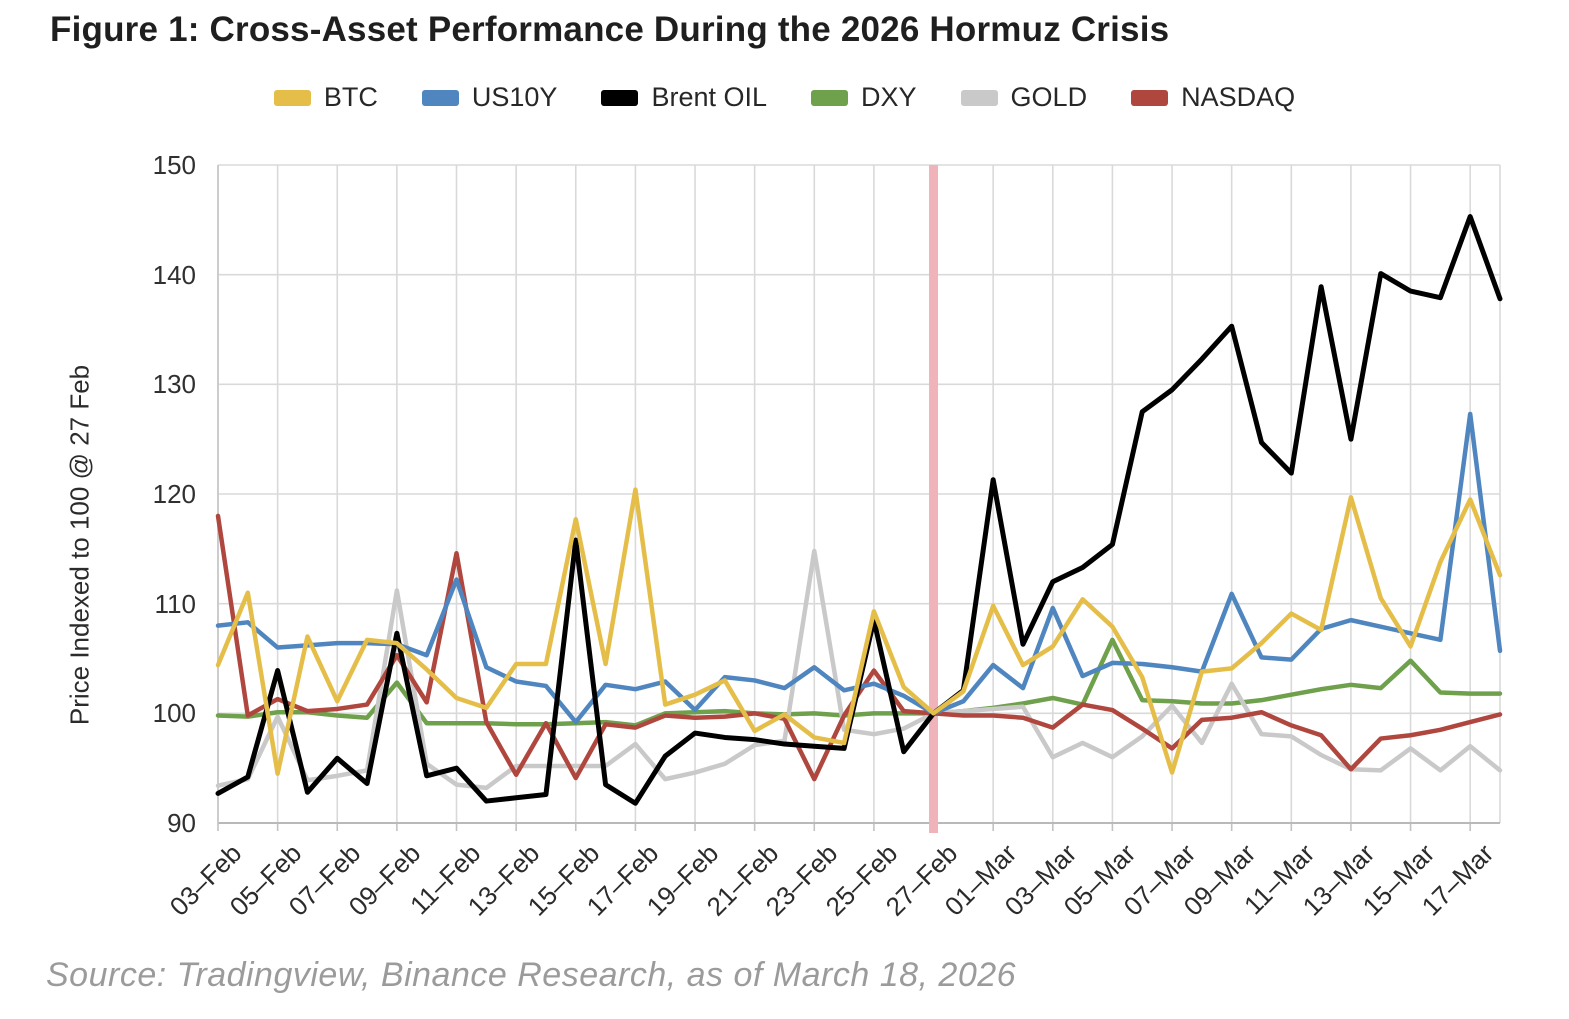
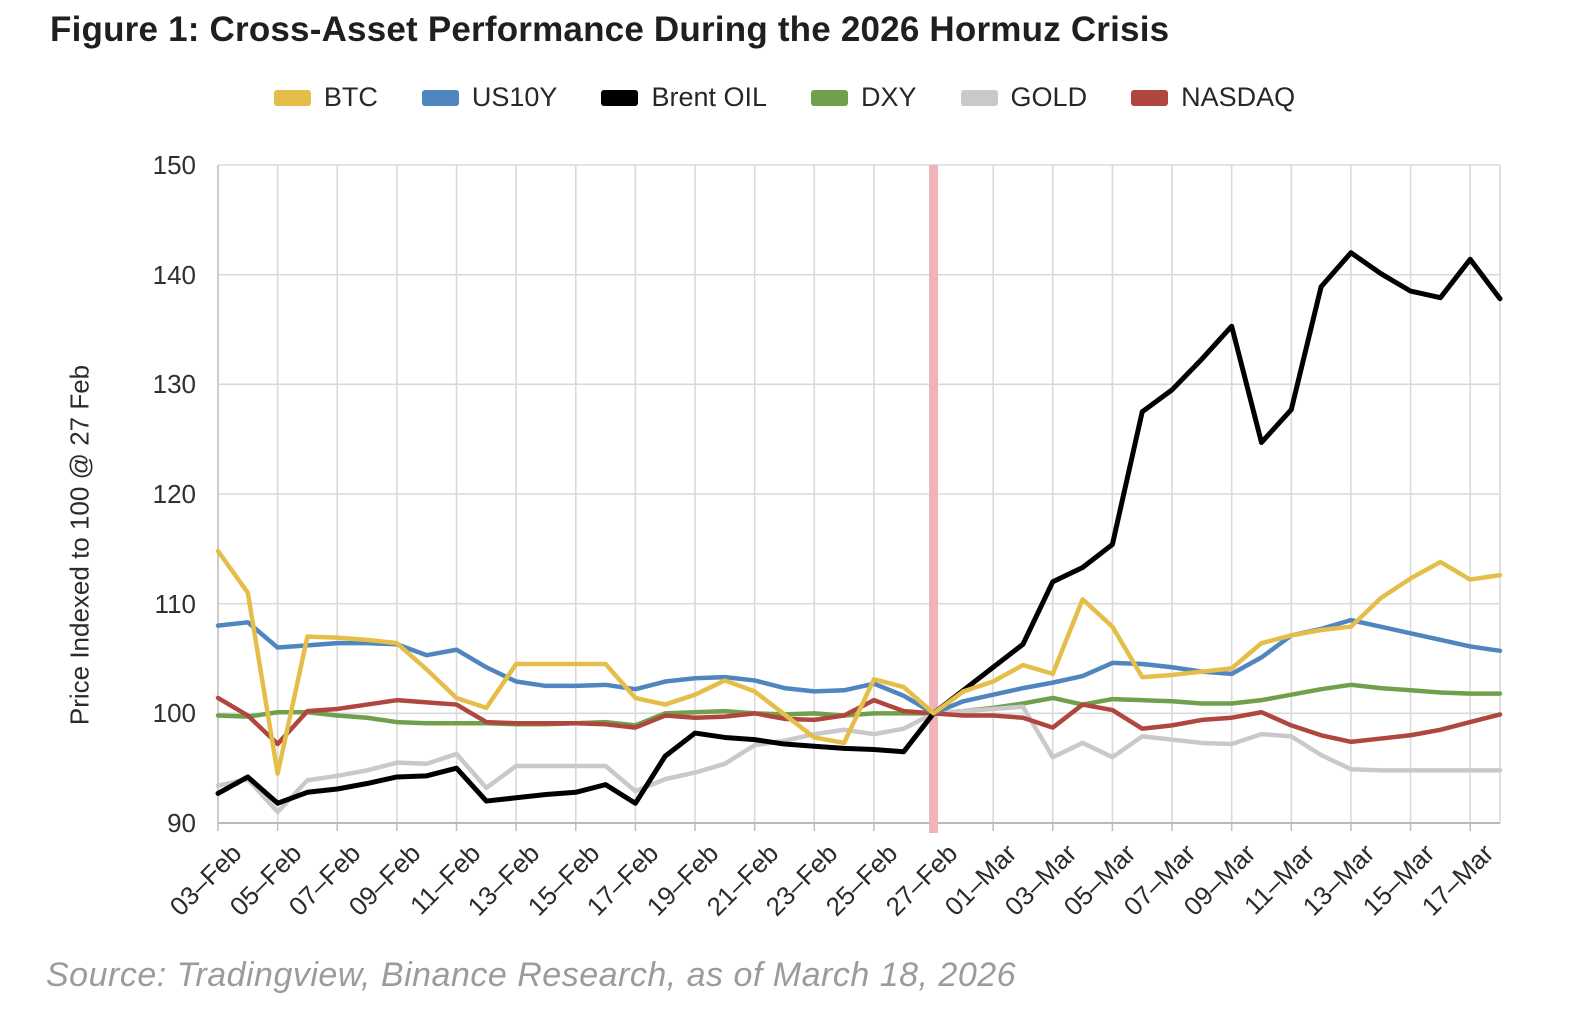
BTC/03–Feb: 104.4 -> 114.8
NASDAQ/03–Feb: 118.0 -> 101.4
Brent OIL/05–Feb: 103.9 -> 91.8
GOLD/05–Feb: 99.7 -> 91.0
NASDAQ/05–Feb: 101.3 -> 97.2
BTC/07–Feb: 101.1 -> 106.9
Brent OIL/07–Feb: 95.9 -> 93.1
Brent OIL/09–Feb: 107.3 -> 94.2
DXY/09–Feb: 102.8 -> 99.2
GOLD/09–Feb: 111.2 -> 95.5
NASDAQ/09–Feb: 105.3 -> 101.2
US10Y/11–Feb: 112.2 -> 105.8
GOLD/11–Feb: 93.5 -> 96.3
NASDAQ/11–Feb: 114.6 -> 100.8
NASDAQ/13–Feb: 94.4 -> 99.1
BTC/15–Feb: 117.7 -> 104.5
US10Y/15–Feb: 99.2 -> 102.5
Brent OIL/15–Feb: 115.8 -> 92.8
NASDAQ/15–Feb: 94.1 -> 99.1
BTC/17–Feb: 120.4 -> 101.4
GOLD/17–Feb: 97.2 -> 92.9
US10Y/19–Feb: 100.3 -> 103.2
BTC/21–Feb: 98.4 -> 102.0
US10Y/23–Feb: 104.2 -> 102.0
GOLD/23–Feb: 114.8 -> 98.1
NASDAQ/23–Feb: 94.0 -> 99.4
BTC/25–Feb: 109.3 -> 103.1
Brent OIL/25–Feb: 108.5 -> 96.7
NASDAQ/25–Feb: 103.9 -> 101.2
BTC/01–Mar: 109.8 -> 102.9
US10Y/01–Mar: 104.4 -> 101.7
Brent OIL/01–Mar: 121.3 -> 104.2
BTC/03–Mar: 106.1 -> 103.6
US10Y/03–Mar: 109.6 -> 102.8
DXY/05–Mar: 106.7 -> 101.3
BTC/07–Mar: 94.6 -> 103.5
GOLD/07–Mar: 100.7 -> 97.6
NASDAQ/07–Mar: 96.8 -> 98.9
US10Y/09–Mar: 110.9 -> 103.6
GOLD/09–Mar: 102.7 -> 97.2
BTC/11–Mar: 109.1 -> 107.1
US10Y/11–Mar: 104.9 -> 107.1
Brent OIL/11–Mar: 121.9 -> 127.7
BTC/13–Mar: 119.7 -> 107.9
Brent OIL/13–Mar: 125.0 -> 142.0
NASDAQ/13–Mar: 94.9 -> 97.4
BTC/15–Mar: 106.1 -> 112.3
DXY/15–Mar: 104.8 -> 102.1
GOLD/15–Mar: 96.8 -> 94.8
BTC/17–Mar: 119.5 -> 112.2
US10Y/17–Mar: 127.3 -> 106.1
Brent OIL/17–Mar: 145.3 -> 141.4
GOLD/17–Mar: 97.0 -> 94.8
